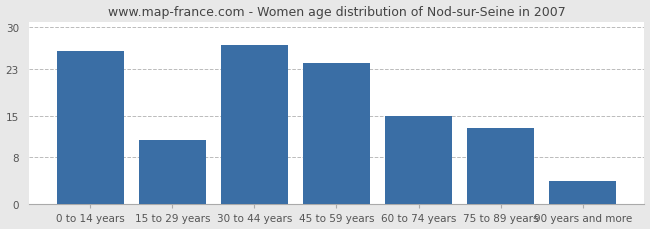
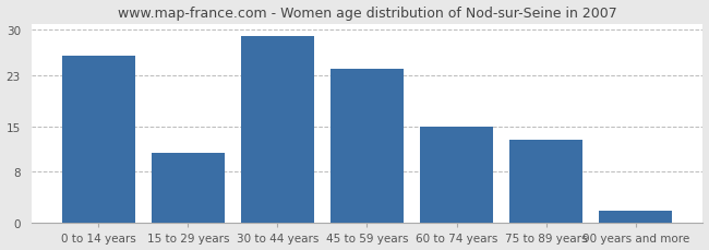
30 to 44 years: 27 -> 29
90 years and more: 4 -> 2
